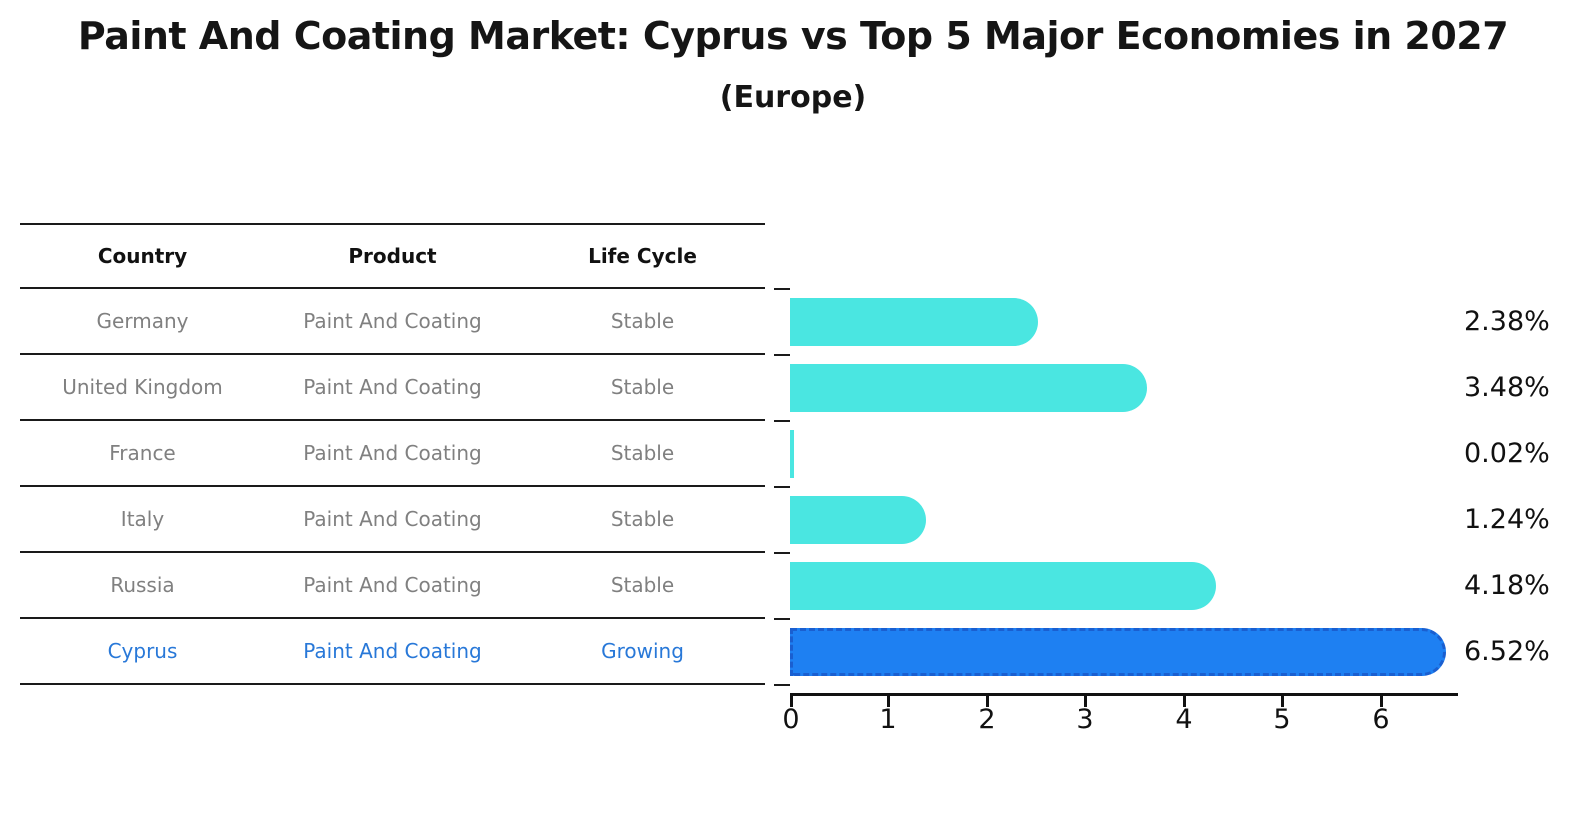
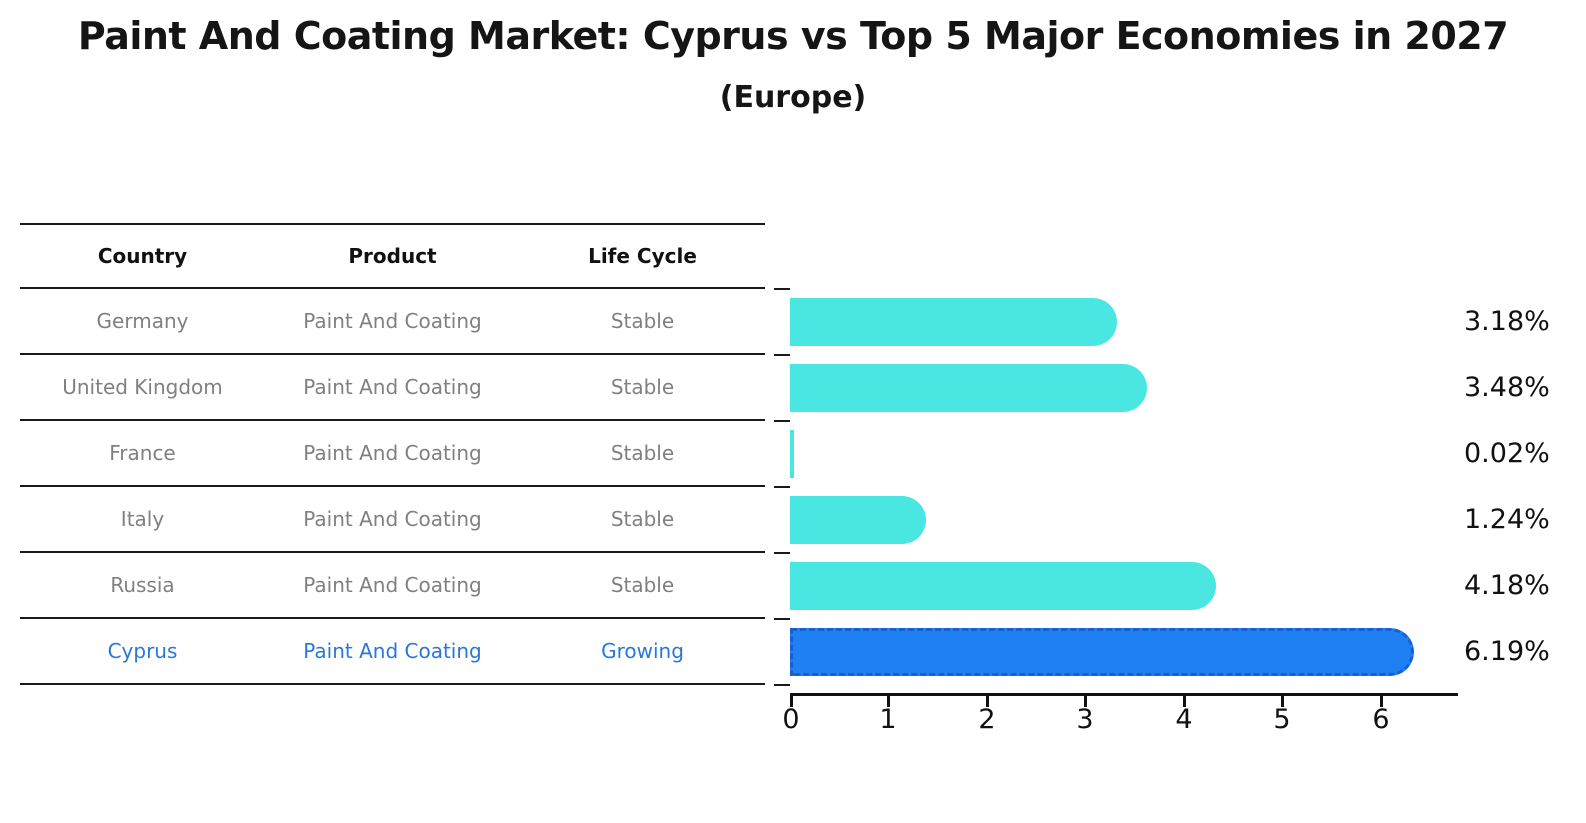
Germany: 2.38% -> 3.18%
Cyprus: 6.52% -> 6.19%
